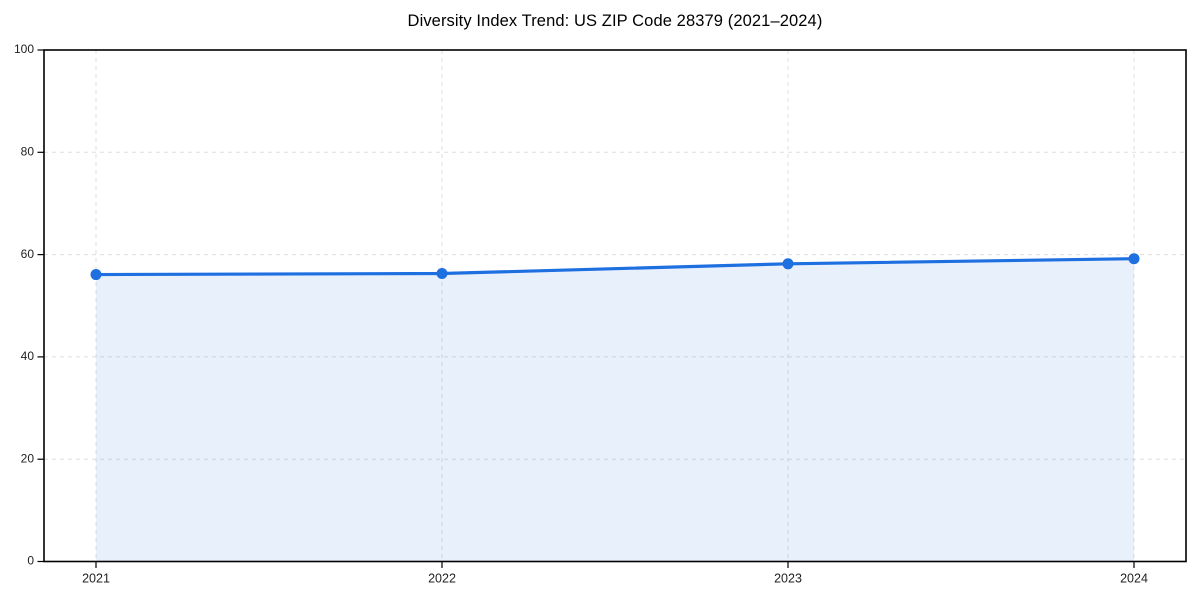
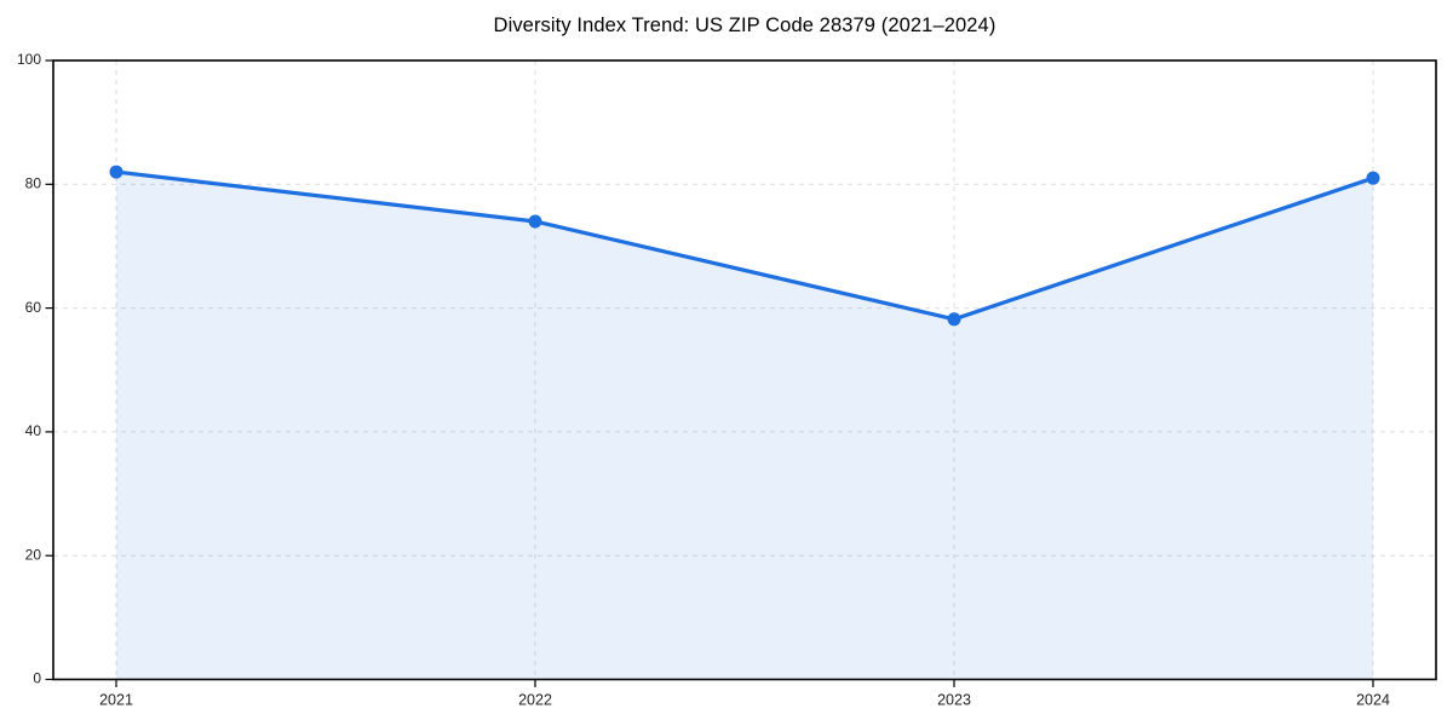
2021: 56 -> 82
2022: 56 -> 74
2024: 59 -> 81
